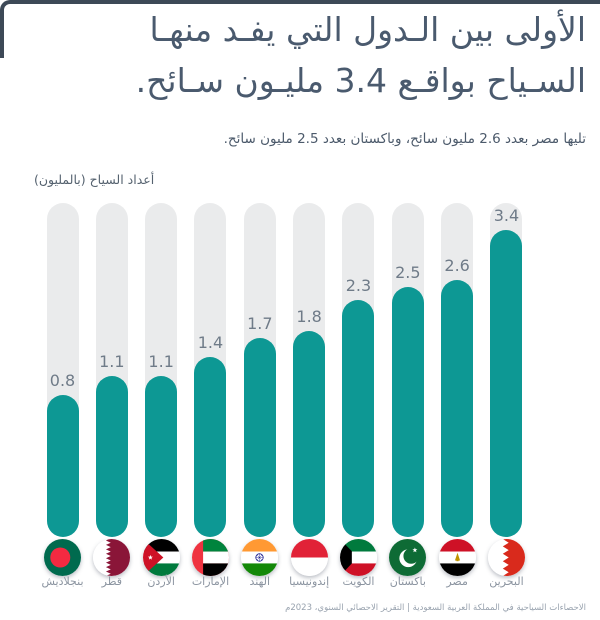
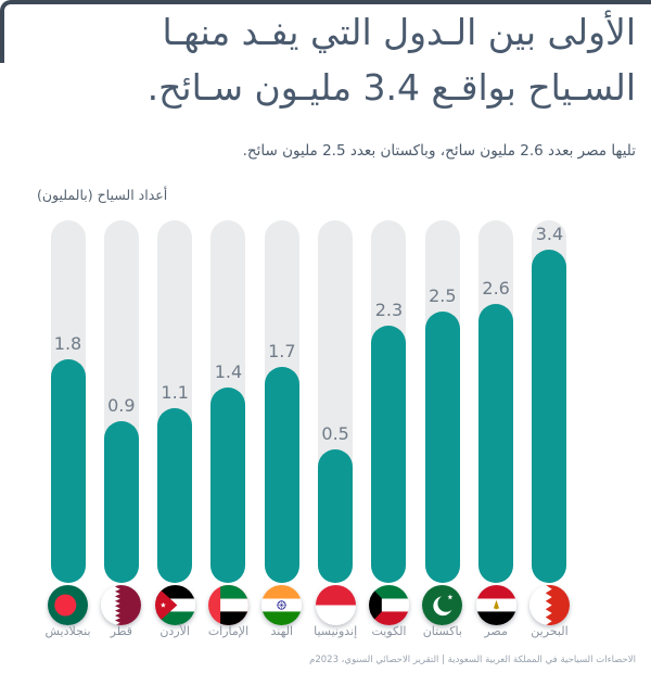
بنجلاديش: 0.8 -> 1.8
قطر: 1.1 -> 0.9
إندونيسيا: 1.8 -> 0.5
